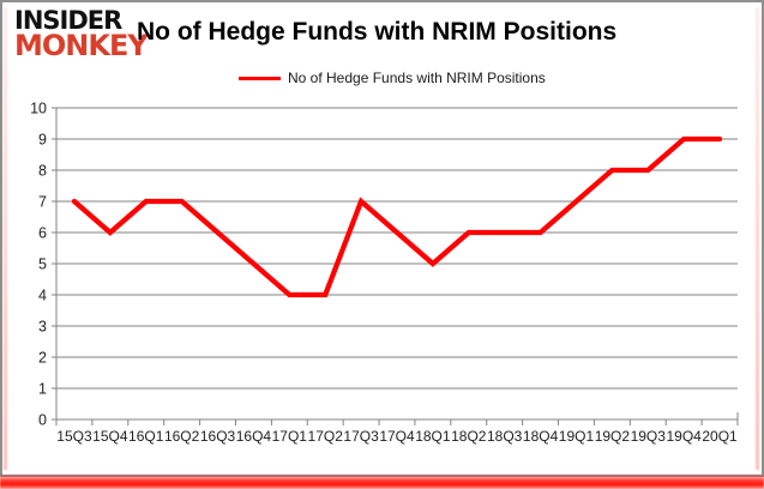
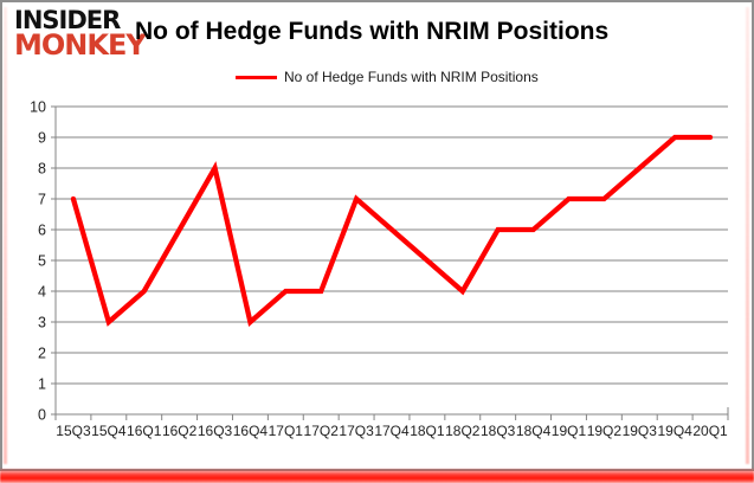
15Q4: 6 -> 3
16Q1: 7 -> 4
16Q2: 7 -> 6
16Q3: 6 -> 8
16Q4: 5 -> 3
18Q2: 6 -> 4
19Q2: 8 -> 7
